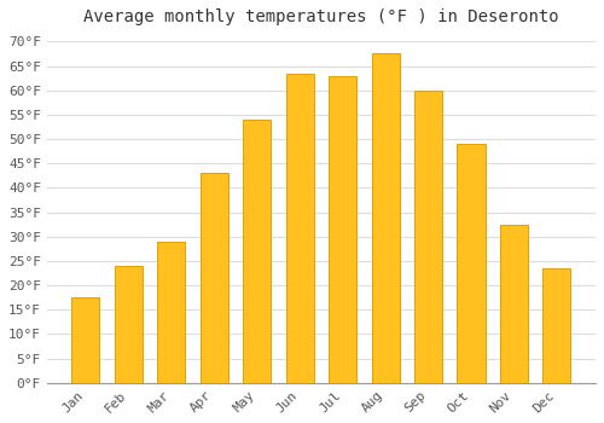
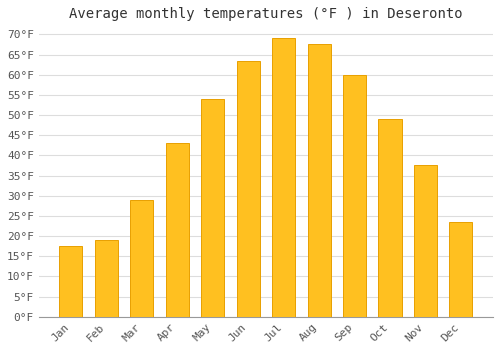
Feb: 24.0°F -> 19.0°F
Jul: 63.0°F -> 69.0°F
Nov: 32.5°F -> 37.5°F
